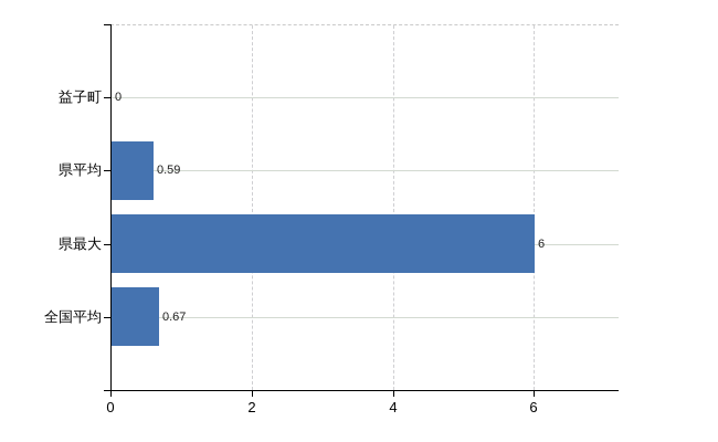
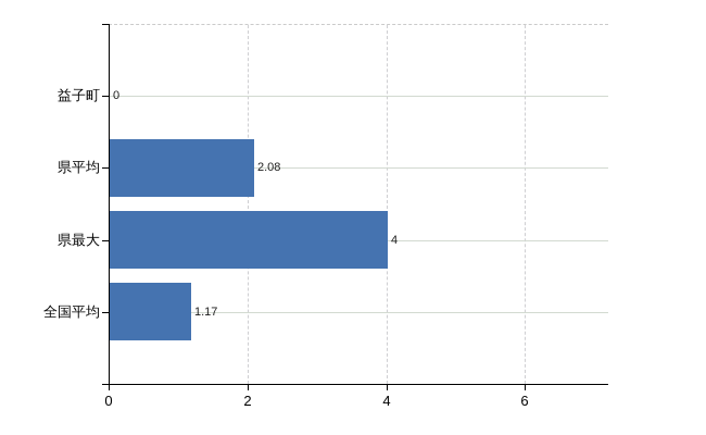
県平均: 0.59 -> 2.08
県最大: 6 -> 4
全国平均: 0.67 -> 1.17
